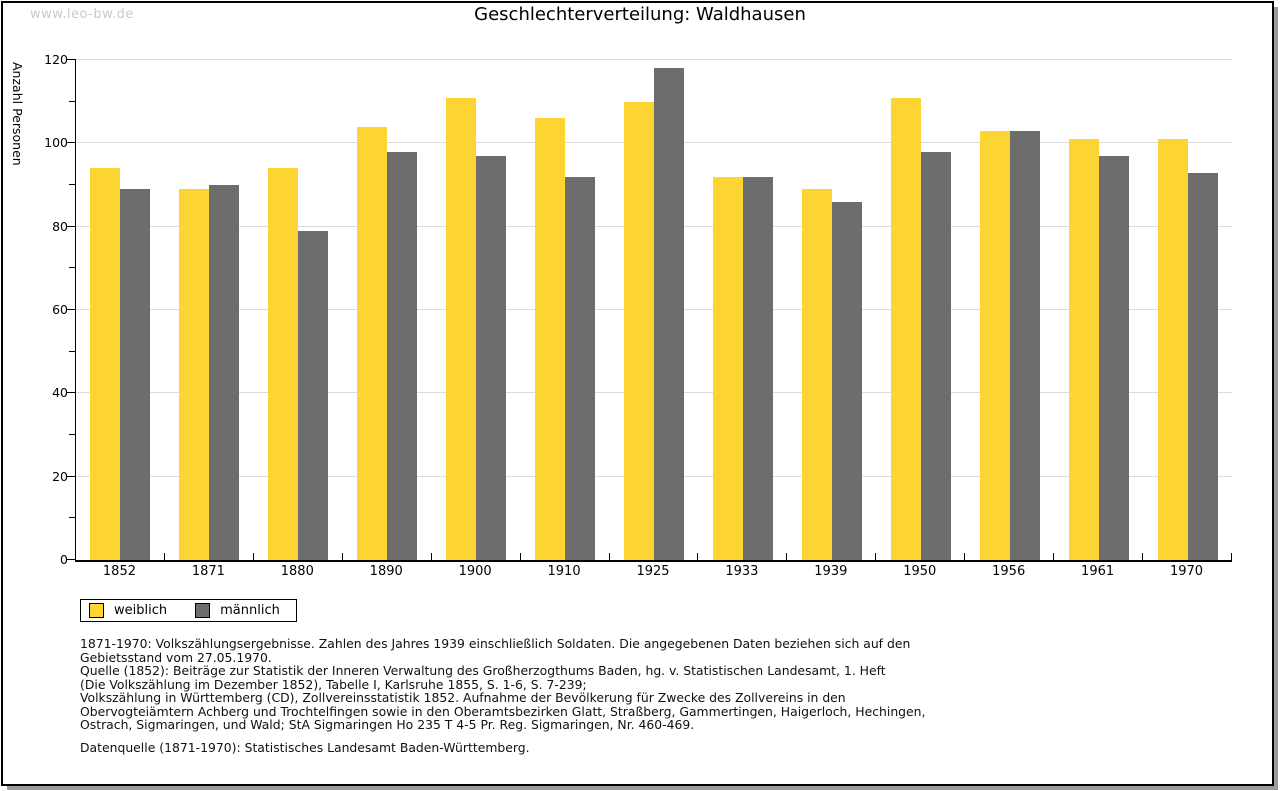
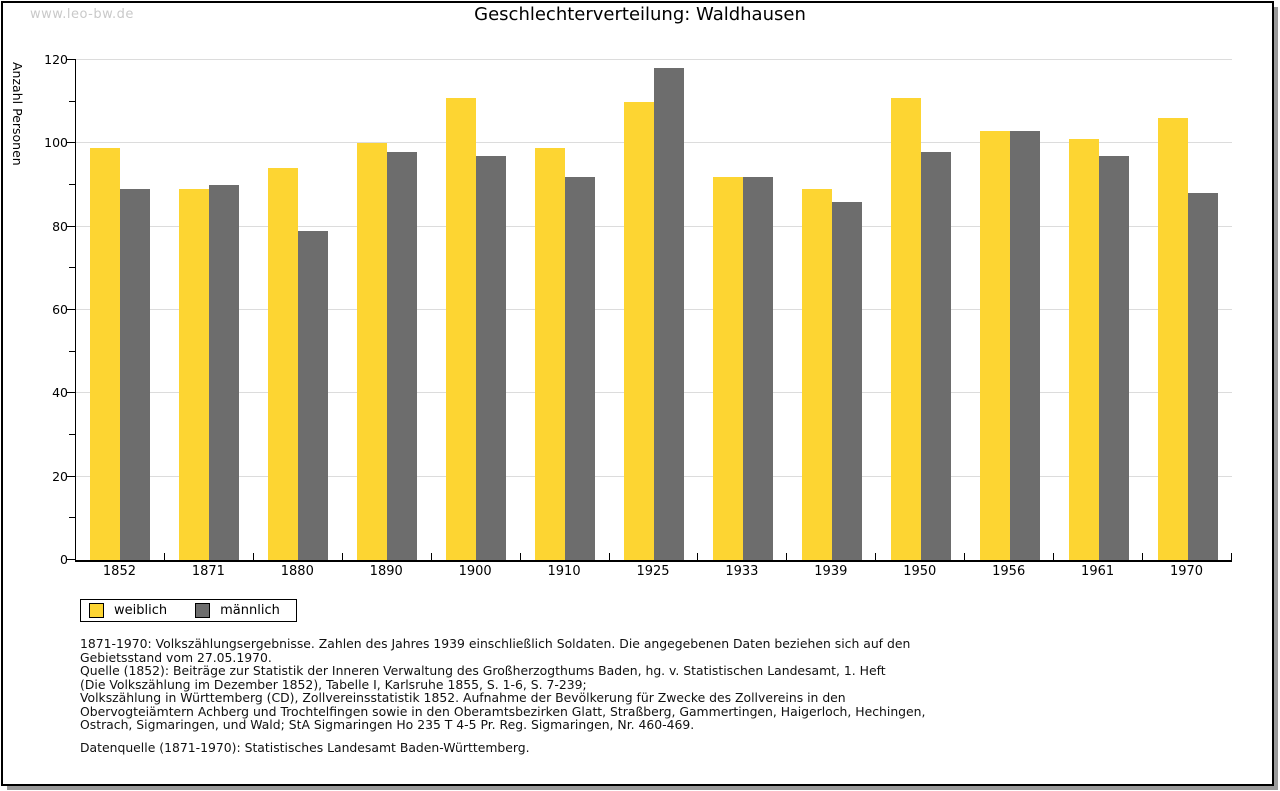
weiblich/1852: 94 -> 99
weiblich/1890: 104 -> 100
weiblich/1910: 106 -> 99
weiblich/1970: 101 -> 106
männlich/1970: 93 -> 88
